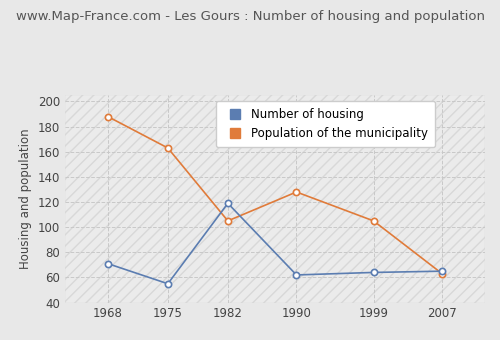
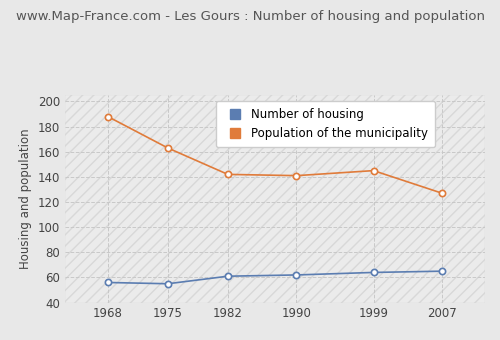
Number of housing/1968: 71 -> 56
Number of housing/1982: 119 -> 61
Population of the municipality/1982: 105 -> 142
Population of the municipality/1990: 128 -> 141
Population of the municipality/1999: 105 -> 145
Population of the municipality/2007: 63 -> 127
